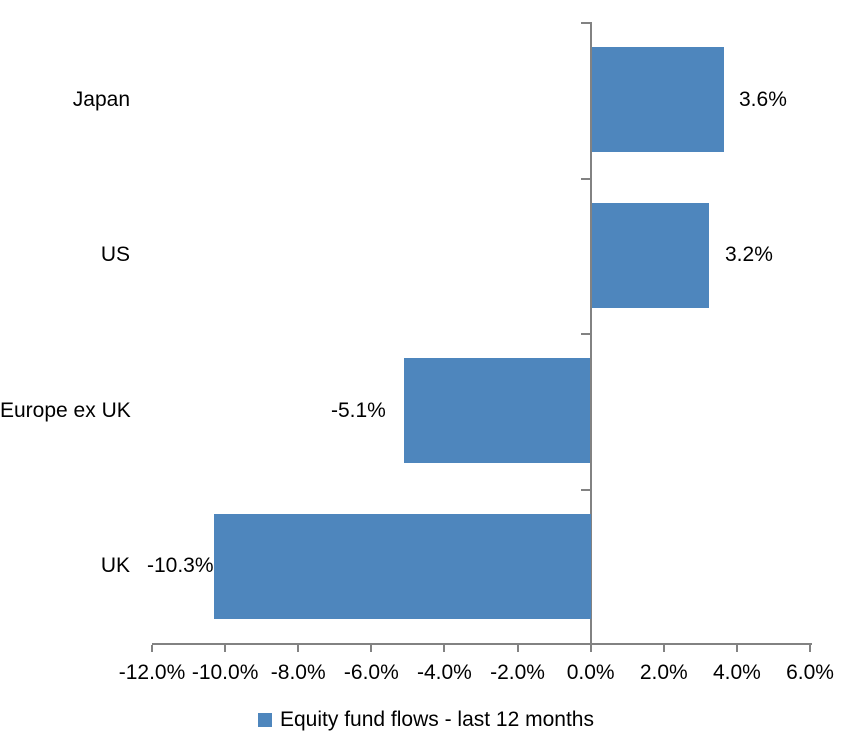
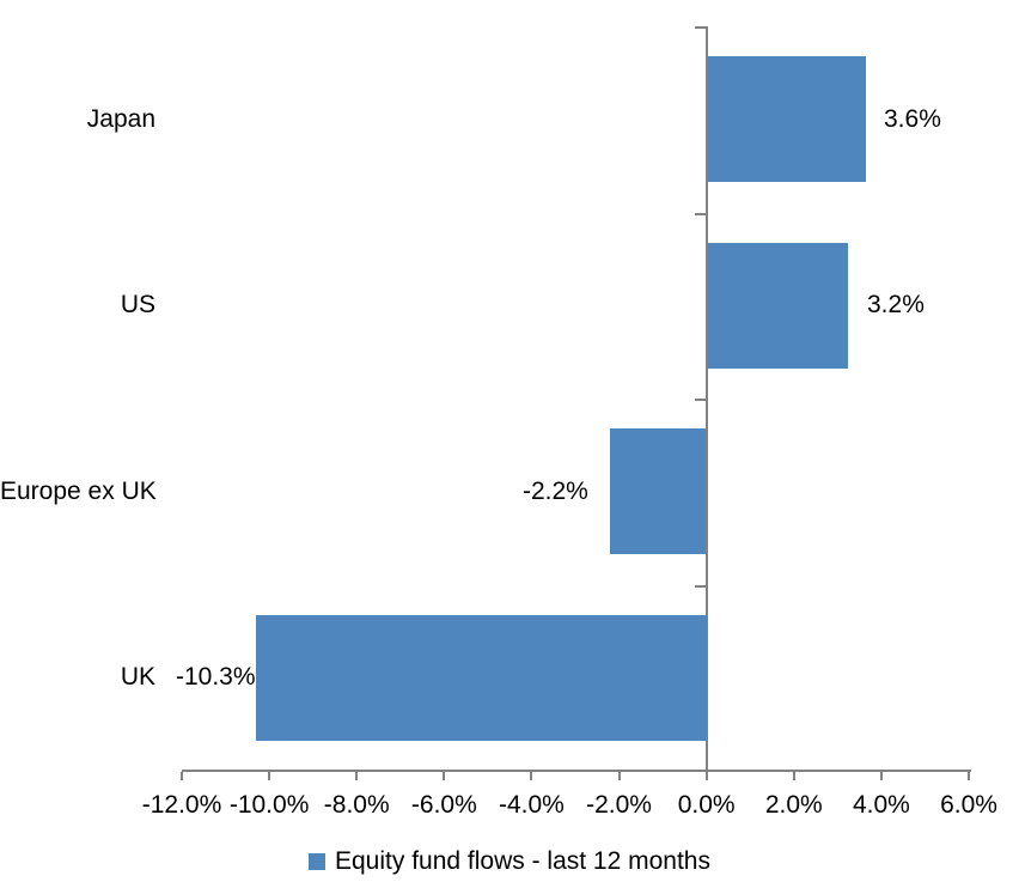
Europe ex UK: -5.1% -> -2.2%
